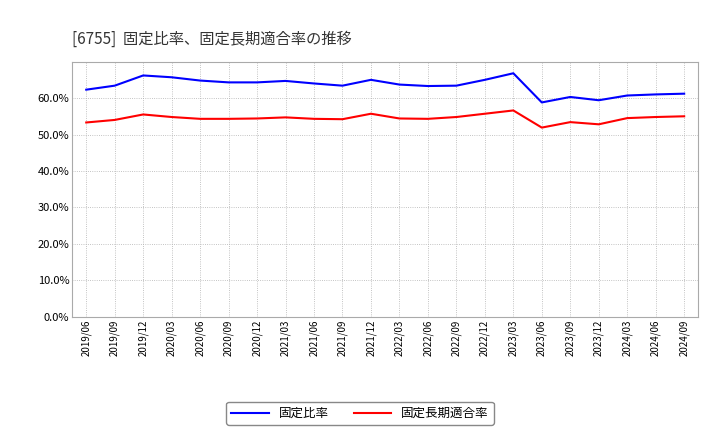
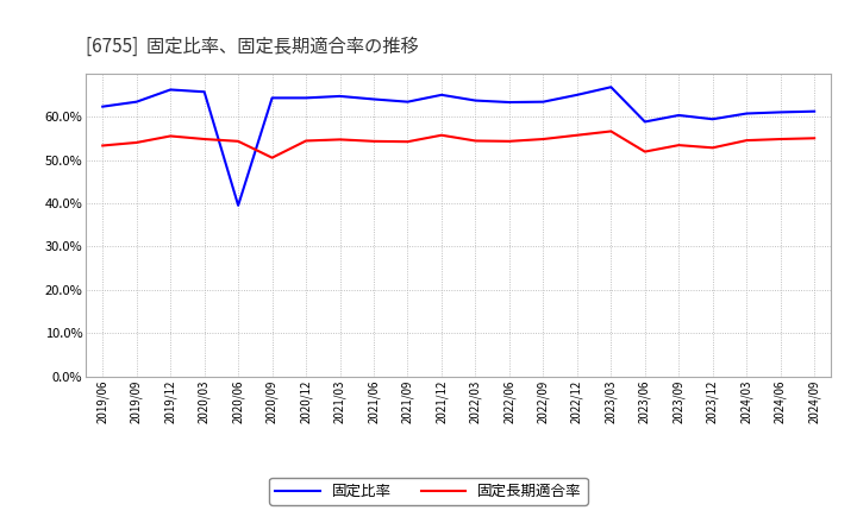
固定比率/2020/06: 64.8% -> 39.5%
固定長期適合率/2020/09: 54.3% -> 50.5%
